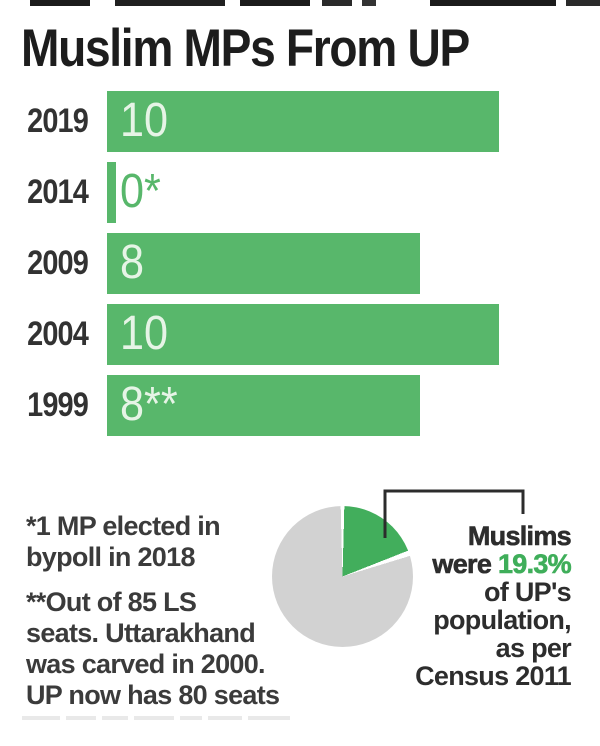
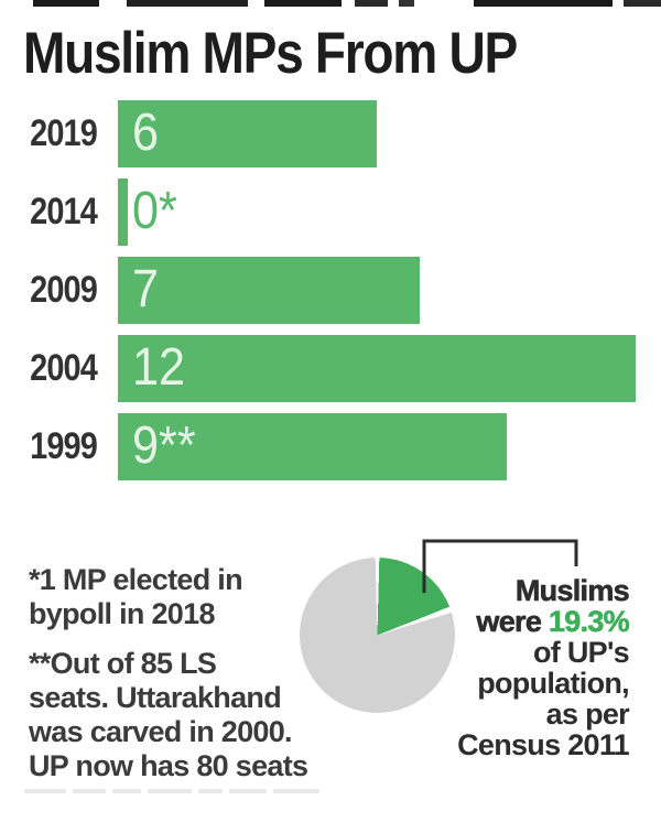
Muslim MPs From UP/2019: 10 -> 6
Muslim MPs From UP/2009: 8 -> 7
Muslim MPs From UP/2004: 10 -> 12
Muslim MPs From UP/1999: 8 -> 9
